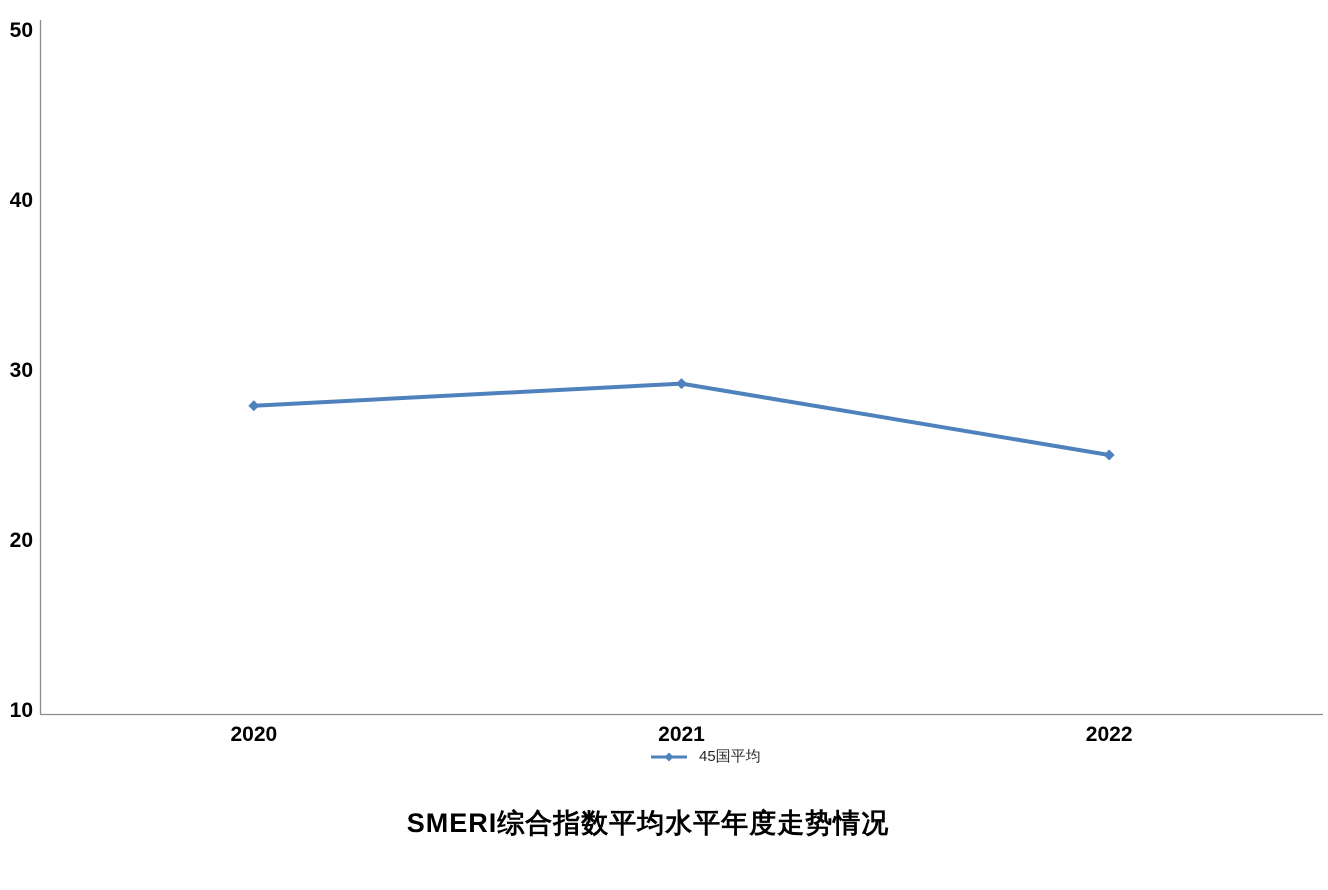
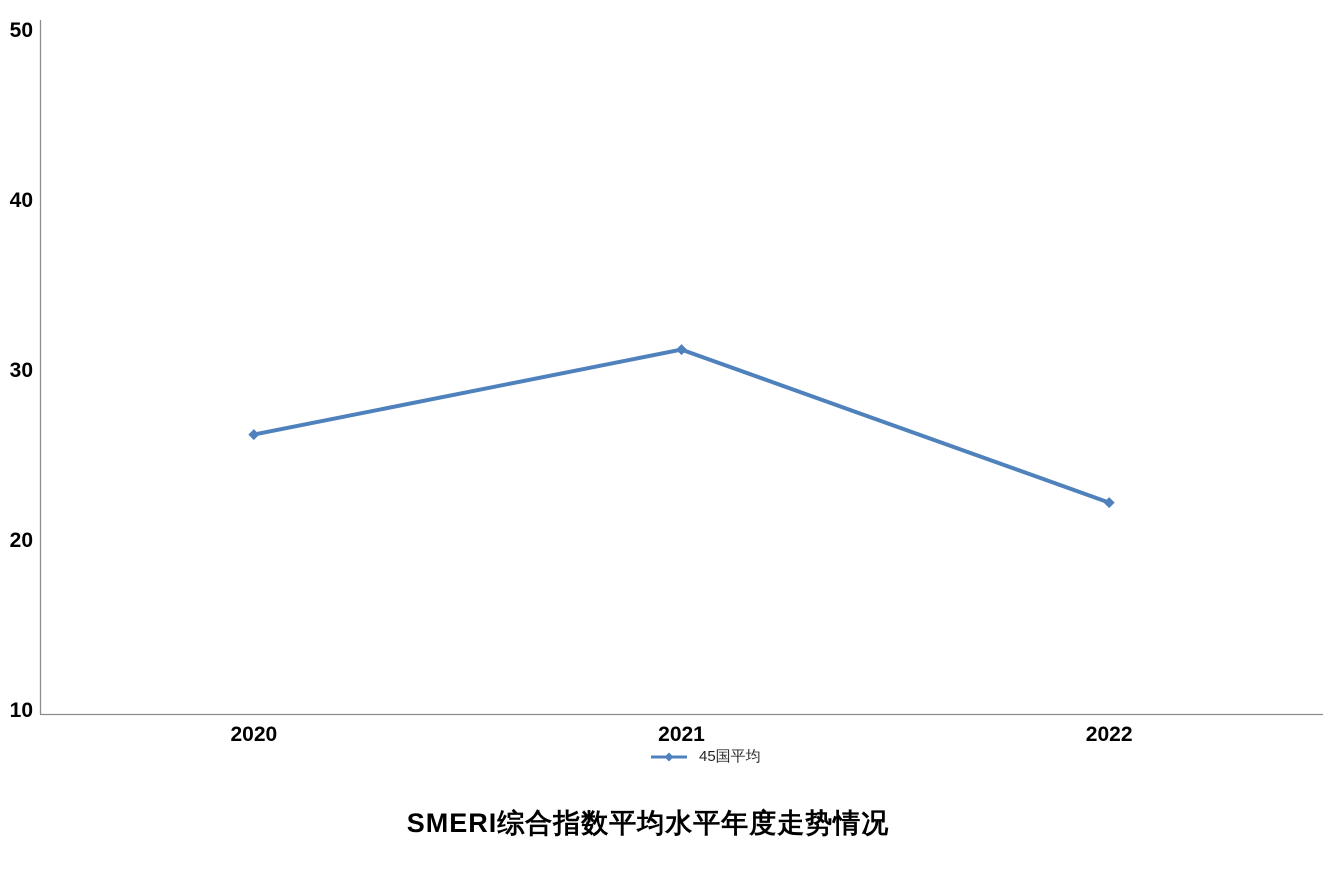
2020: 27.9 -> 26.2
2021: 29.2 -> 31.2
2022: 25.0 -> 22.2
